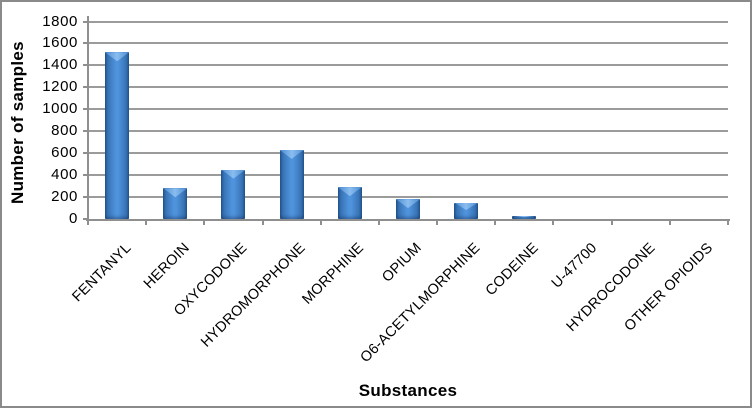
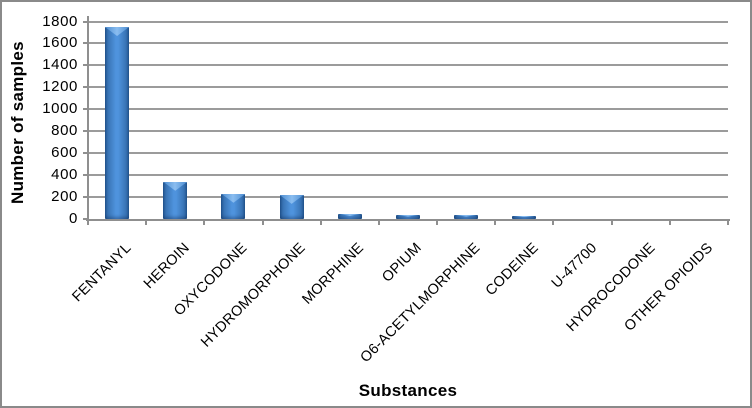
FENTANYL: 1520 -> 1750
HEROIN: 280 -> 340
OXYCODONE: 450 -> 230
HYDROMORPHONE: 630 -> 220
MORPHINE: 290 -> 50
OPIUM: 180 -> 40
O6-ACETYLMORPHINE: 150 -> 40
